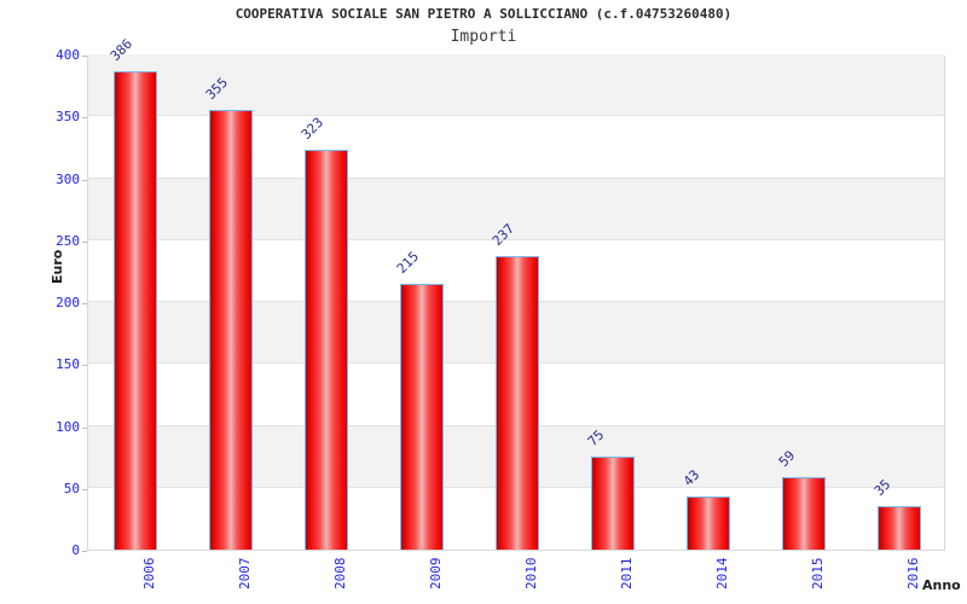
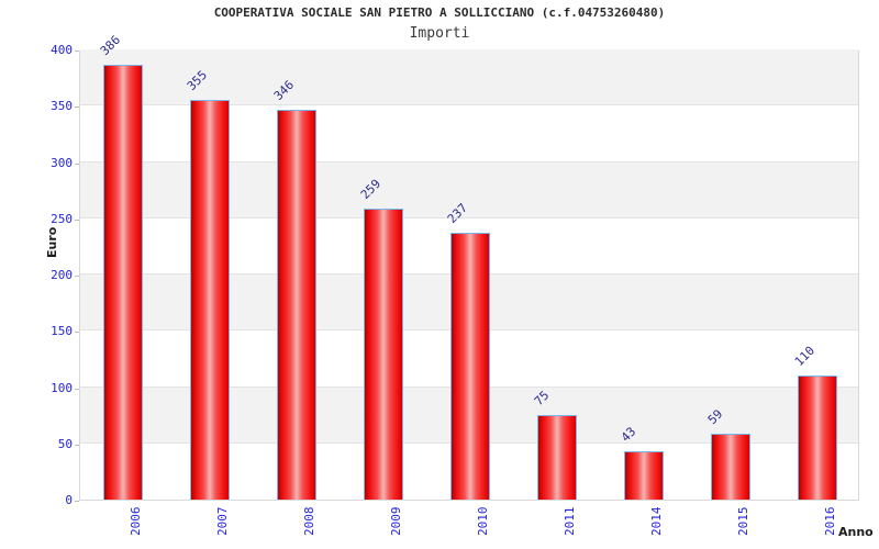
2008: 323 -> 346
2009: 215 -> 259
2016: 35 -> 110
